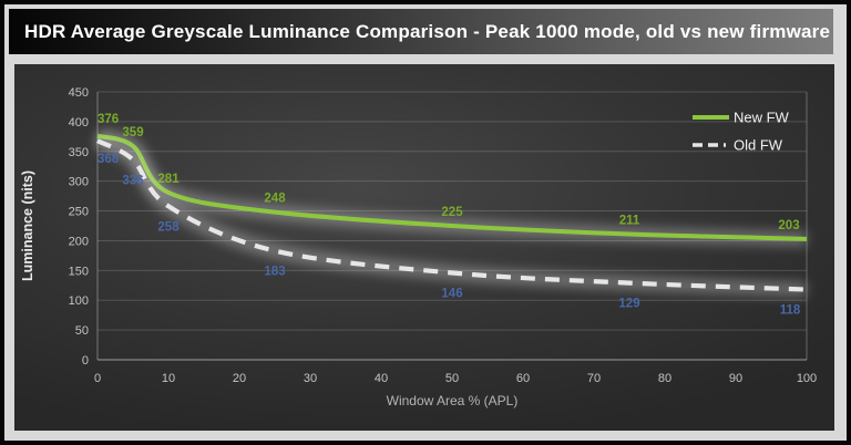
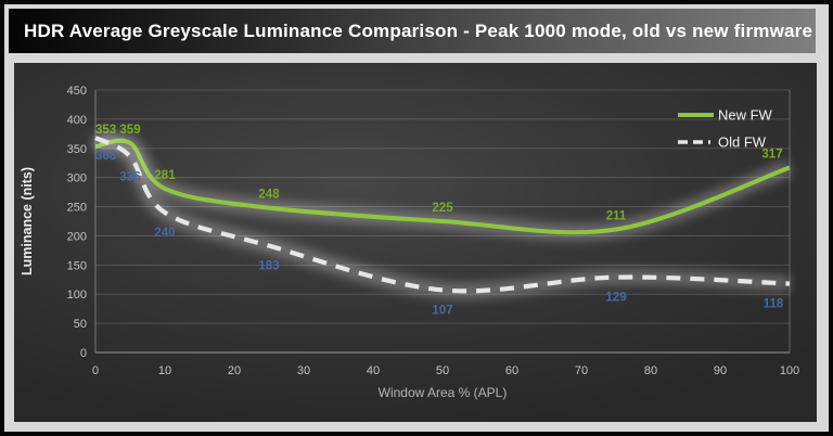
New FW/0: 376 -> 353
Old FW/10: 258 -> 240
Old FW/50: 146 -> 107
New FW/100: 203 -> 317
